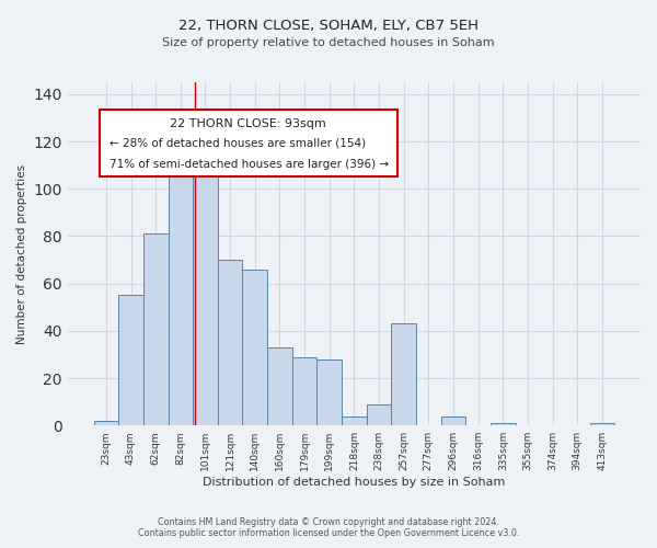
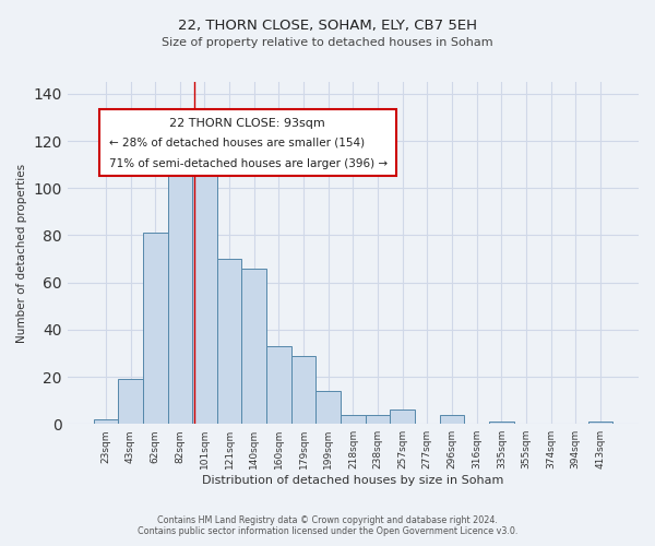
43sqm: 55 -> 19
199sqm: 28 -> 14
238sqm: 9 -> 4
257sqm: 43 -> 6
